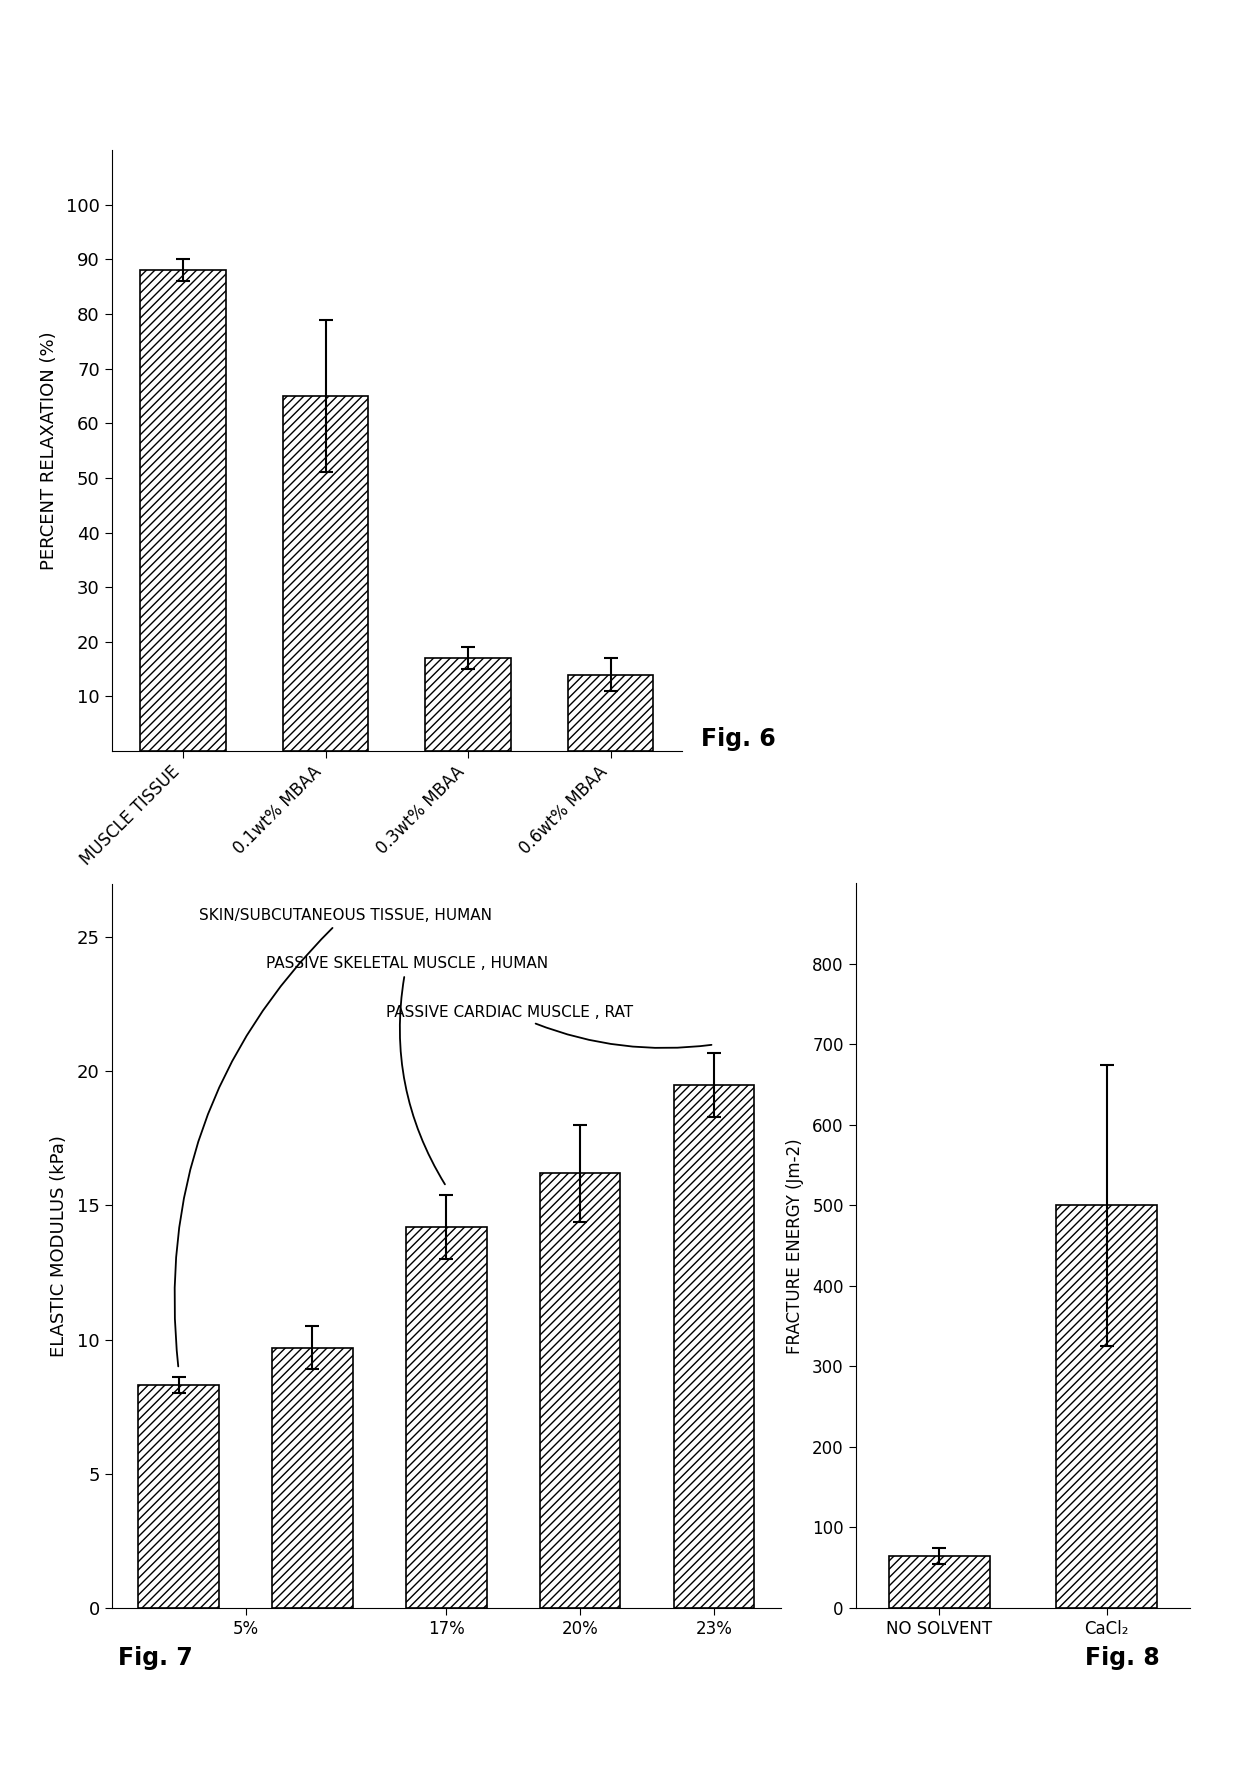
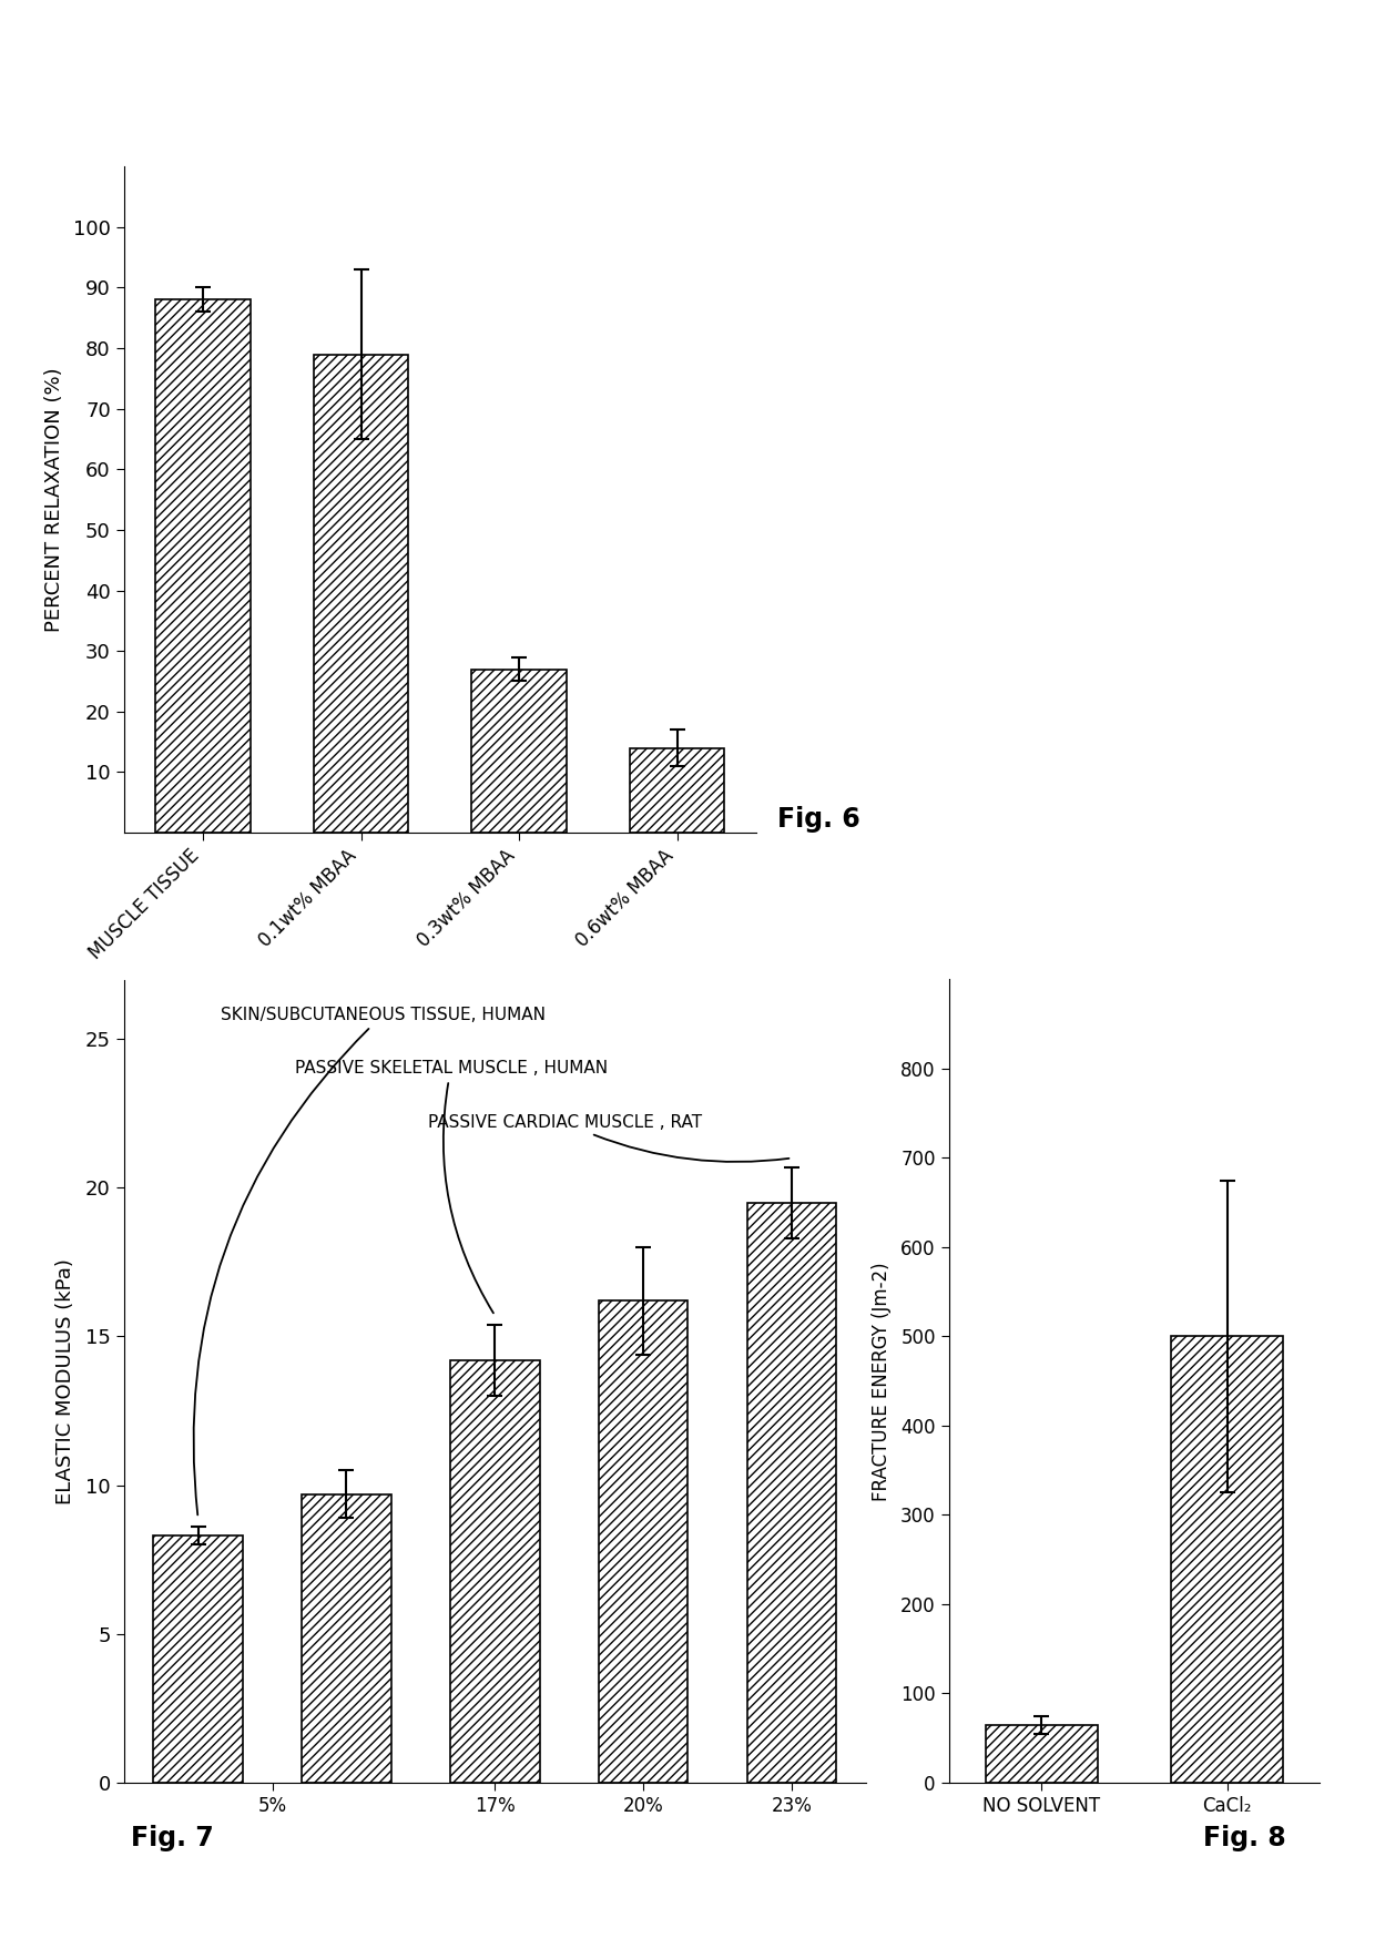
0.1wt% MBAA: 65 -> 79
0.3wt% MBAA: 17 -> 27
